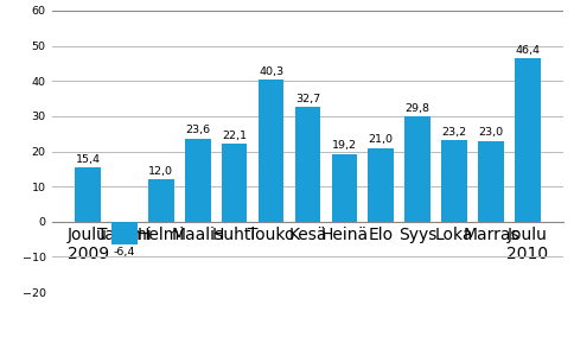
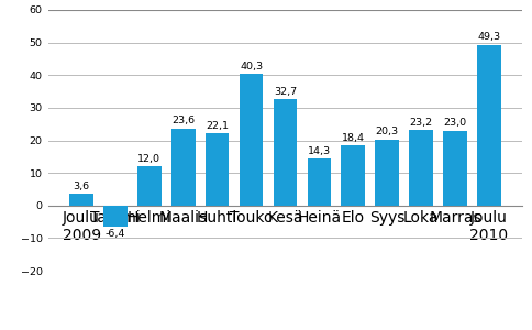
Joulu 2009: 15,4 -> 3,6
Heinä: 19,2 -> 14,3
Elo: 21,0 -> 18,4
Syys: 29,8 -> 20,3
Joulu 2010: 46,4 -> 49,3
